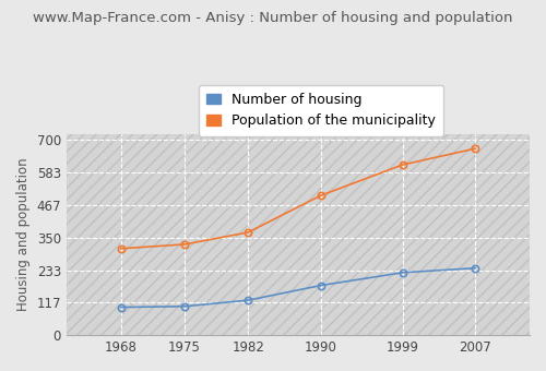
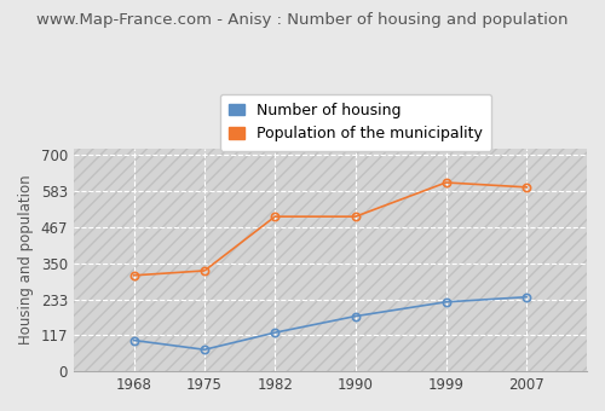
Number of housing/1975: 103 -> 70
Population of the municipality/1982: 368 -> 500
Population of the municipality/2007: 668 -> 595
